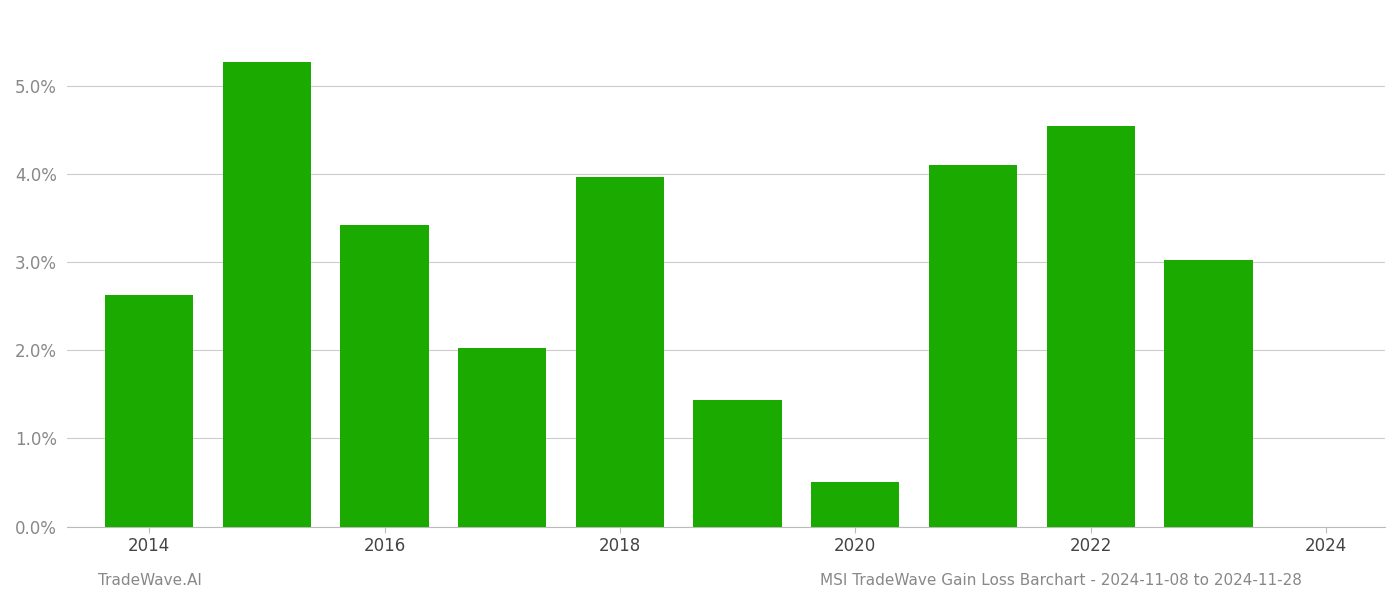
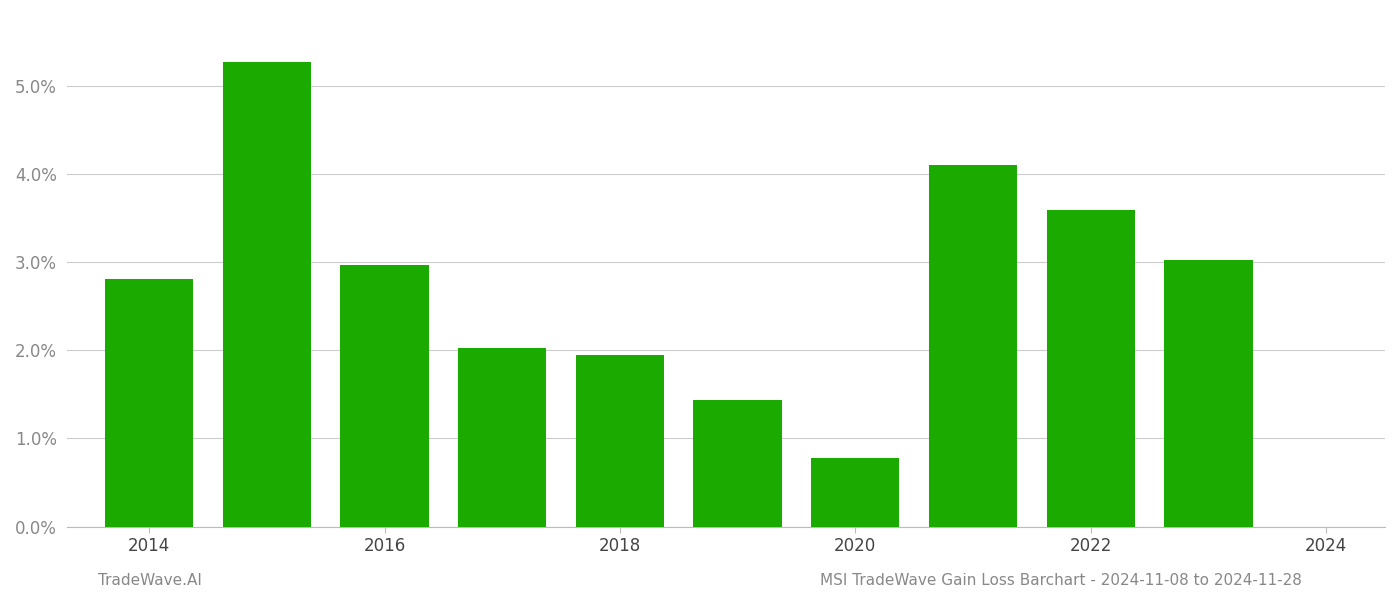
2014: 2.62% -> 2.81%
2016: 3.42% -> 2.97%
2018: 3.96% -> 1.94%
2020: 0.50% -> 0.78%
2022: 4.54% -> 3.59%
